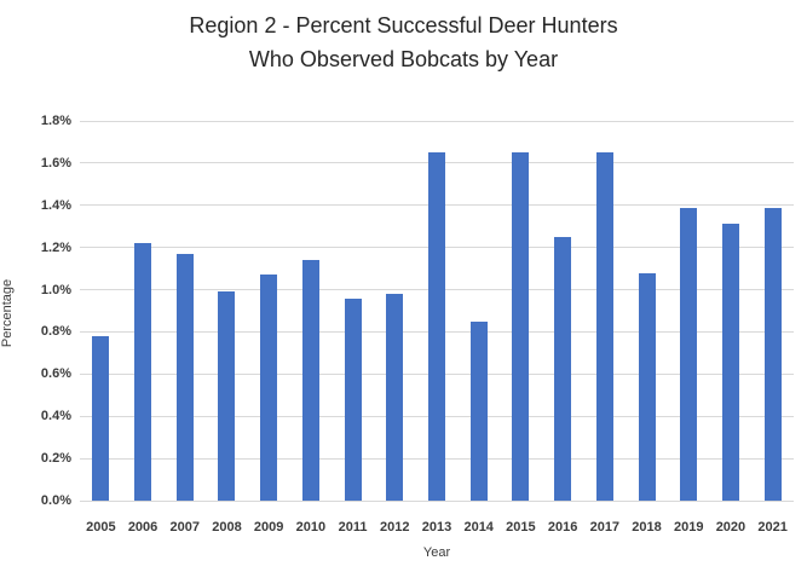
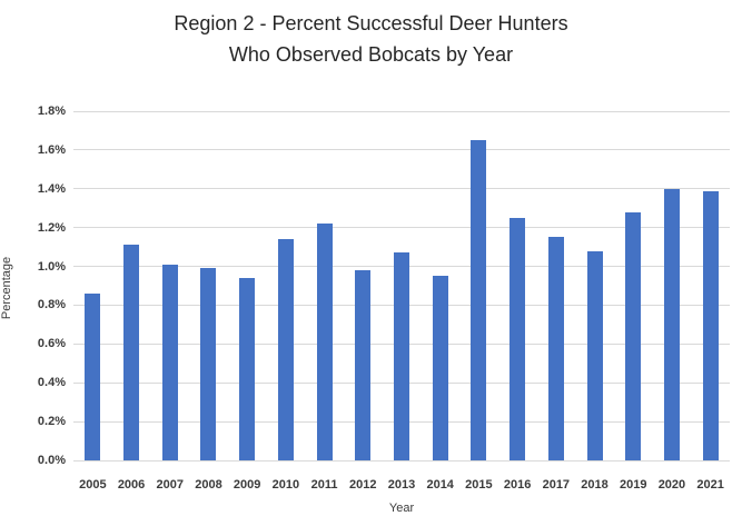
2005: 0.78% -> 0.86%
2006: 1.22% -> 1.11%
2007: 1.17% -> 1.01%
2009: 1.07% -> 0.94%
2011: 0.96% -> 1.22%
2013: 1.65% -> 1.07%
2014: 0.85% -> 0.95%
2017: 1.65% -> 1.15%
2019: 1.39% -> 1.28%
2020: 1.31% -> 1.40%
